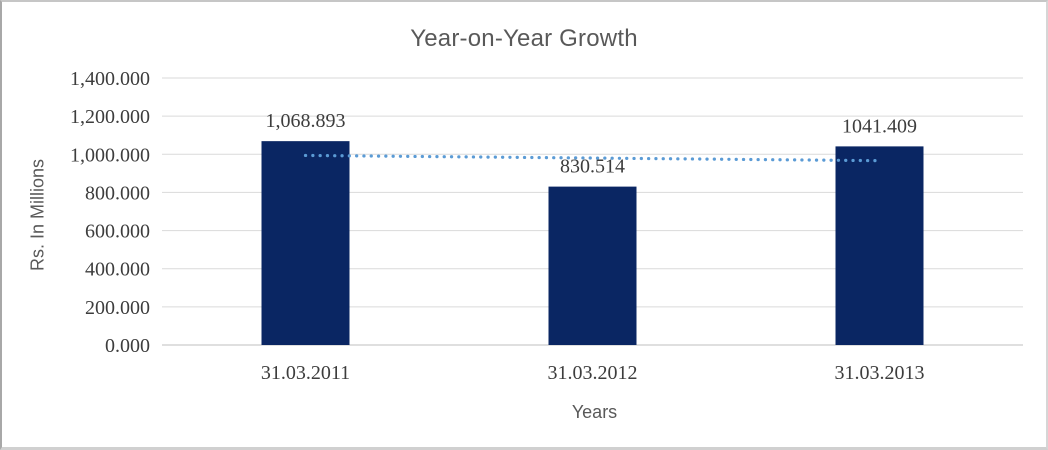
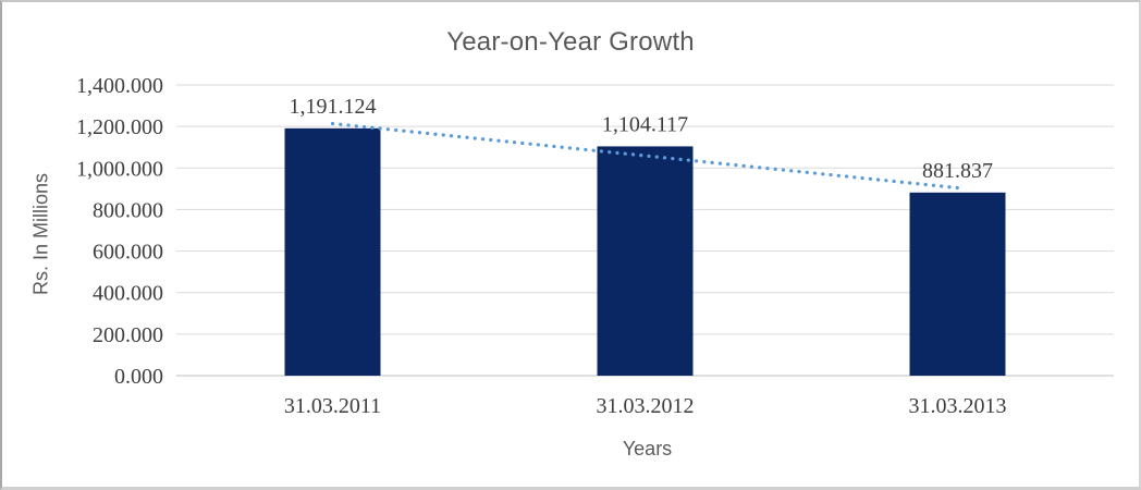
31.03.2011: 1,068.893 -> 1,191.124
31.03.2012: 830.514 -> 1,104.117
31.03.2013: 1041.409 -> 881.837
